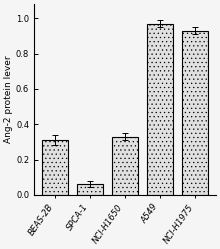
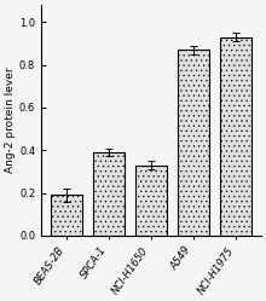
BEAS-2B: 0.31 -> 0.19
SPCA-1: 0.06 -> 0.39
A549: 0.97 -> 0.87
